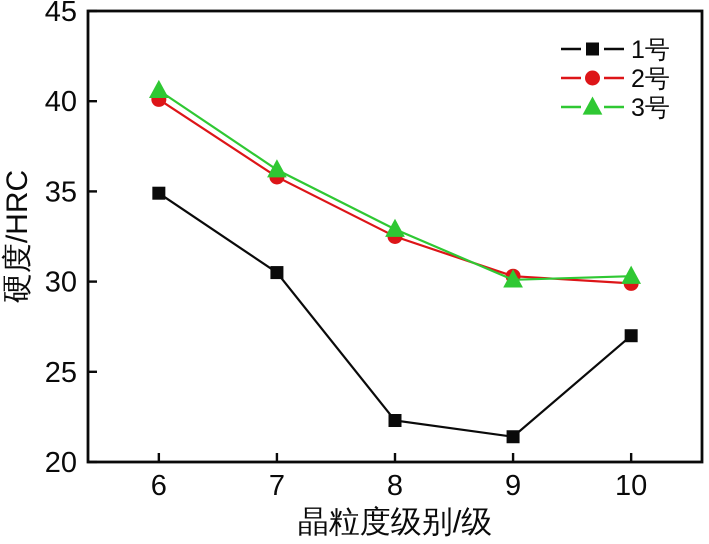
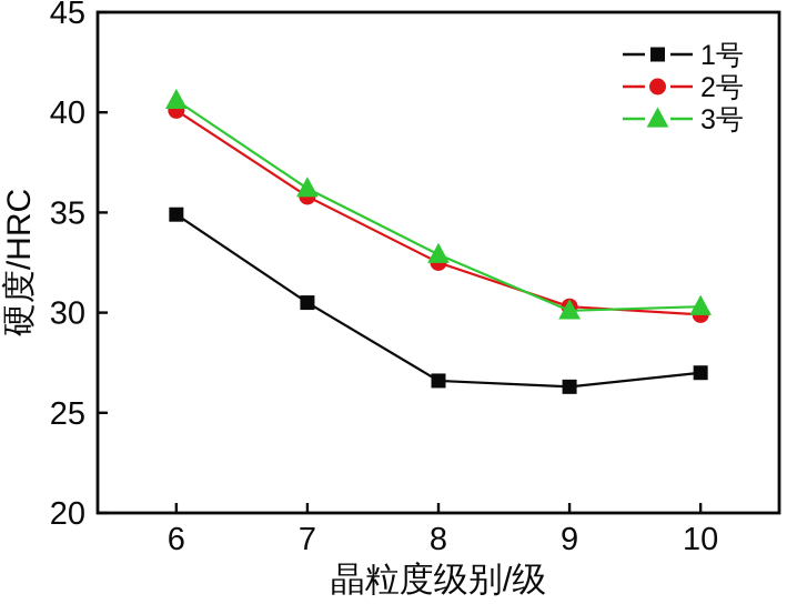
1号/8: 22.3 -> 26.6
1号/9: 21.4 -> 26.3
